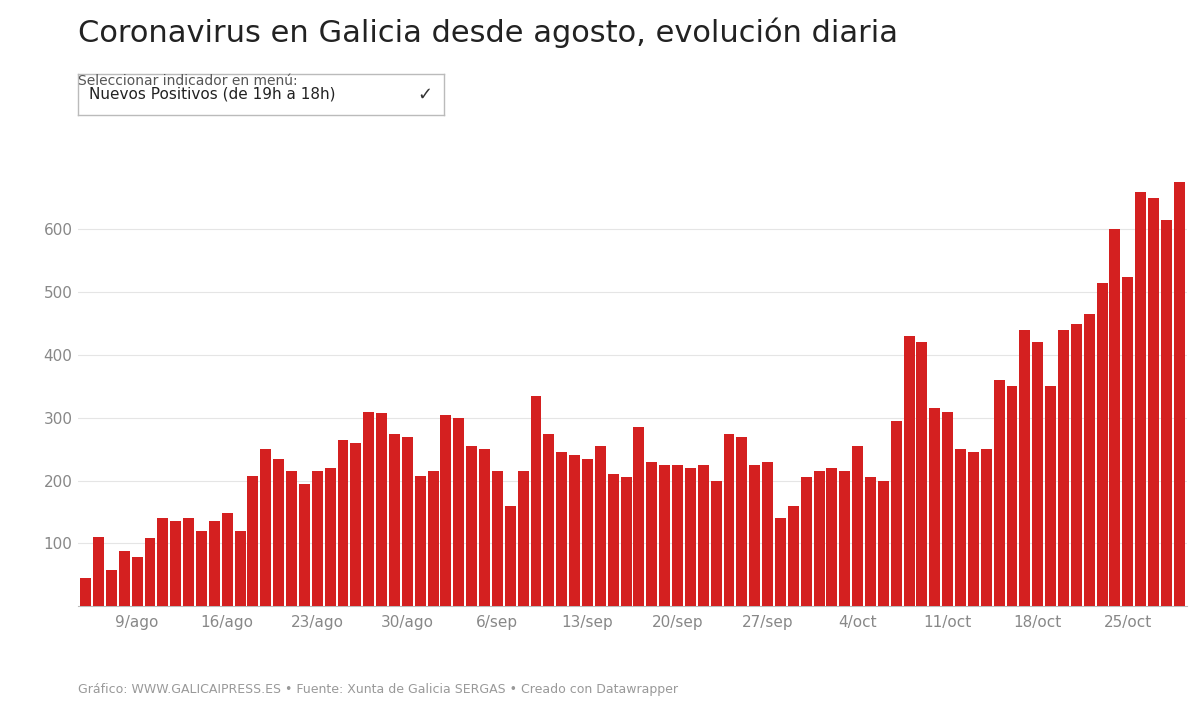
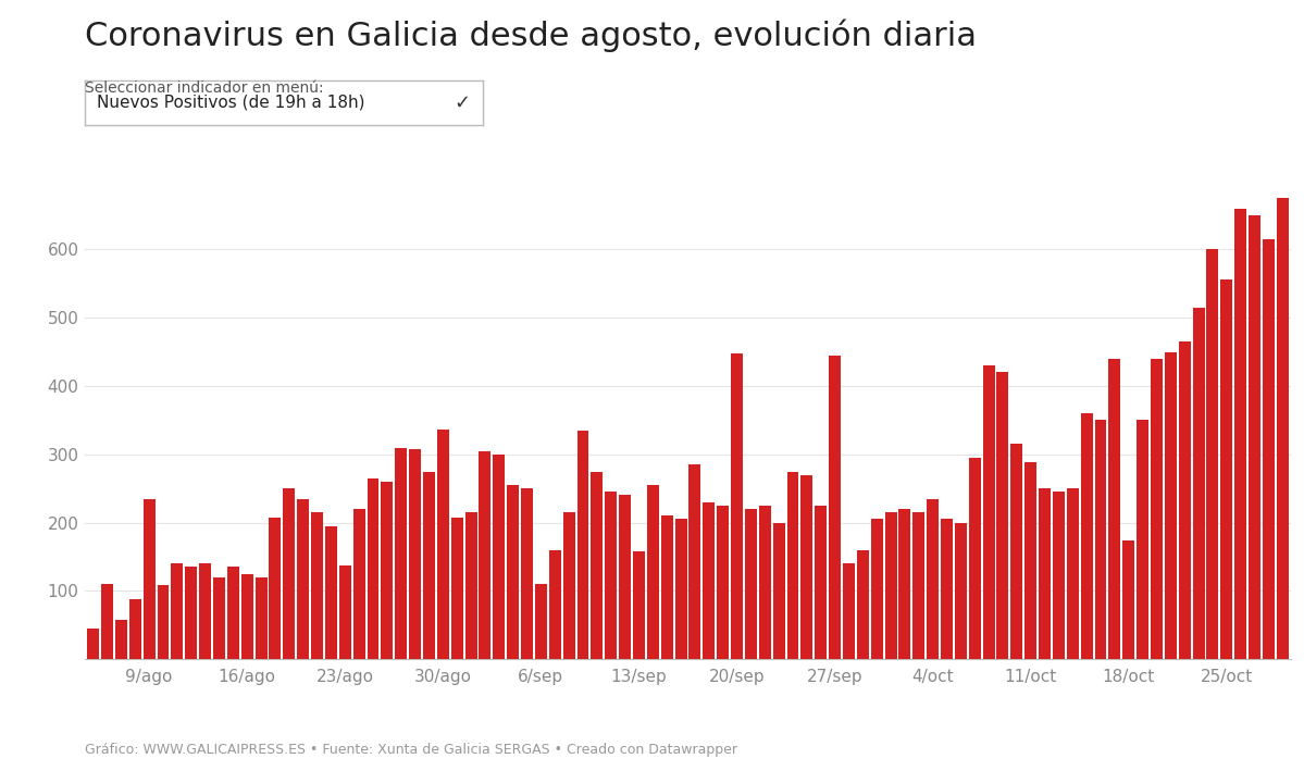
9/ago: 78 -> 234
16/ago: 148 -> 124
23/ago: 215 -> 138
30/ago: 270 -> 336
6/sep: 215 -> 110
13/sep: 235 -> 158
20/sep: 225 -> 448
27/sep: 230 -> 444
4/oct: 255 -> 234
11/oct: 310 -> 288
18/oct: 420 -> 174
25/oct: 525 -> 556
